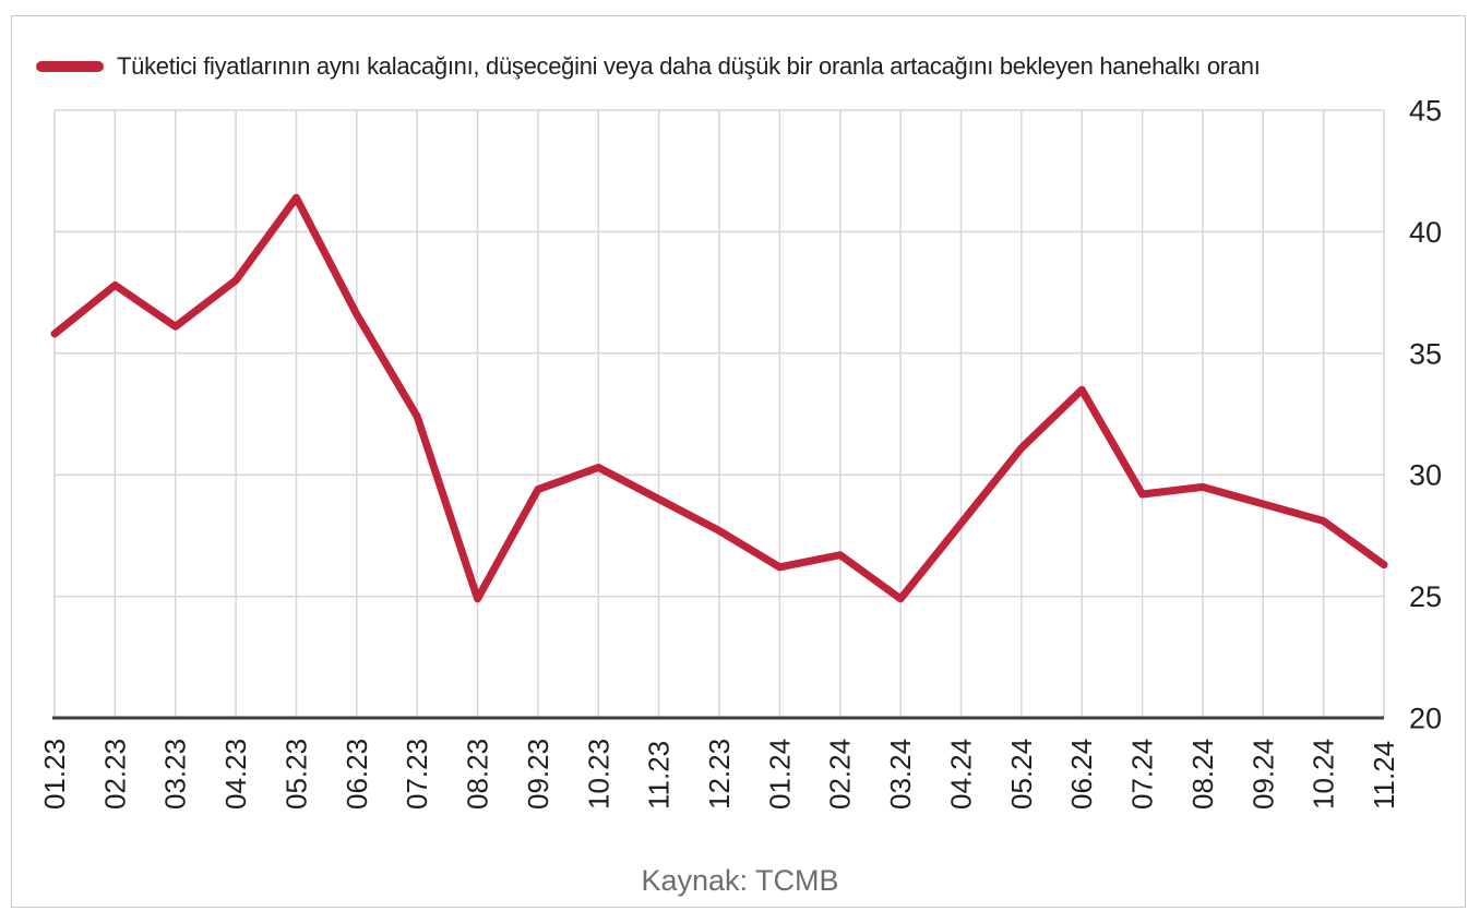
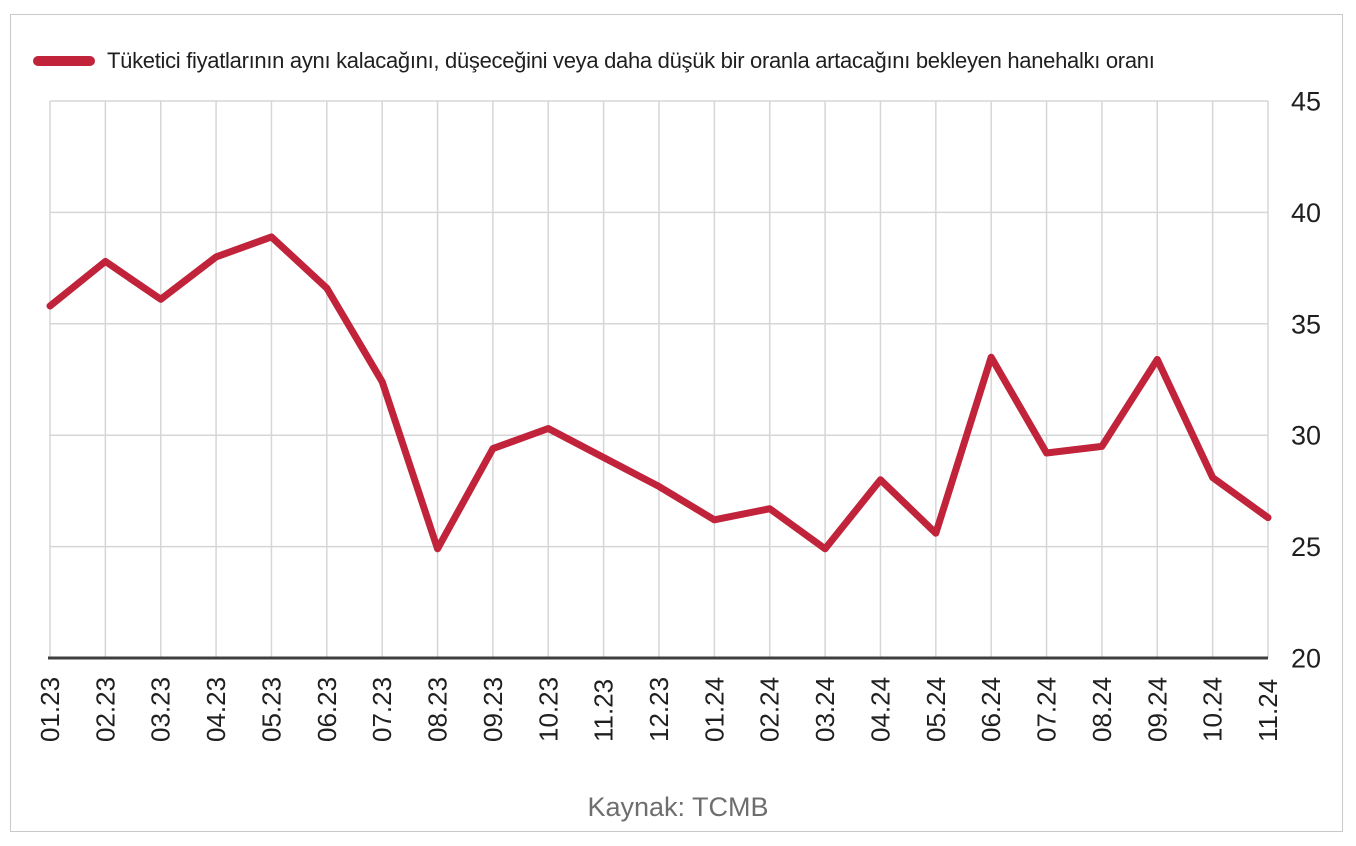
05.23: 41.4 -> 38.9
05.24: 31.1 -> 25.6
09.24: 28.8 -> 33.4
